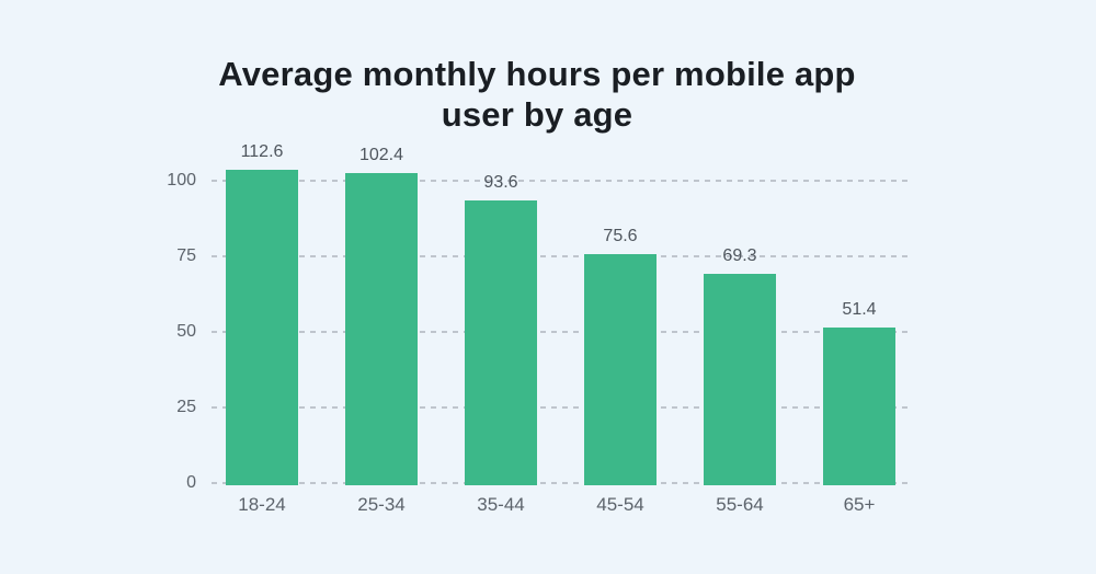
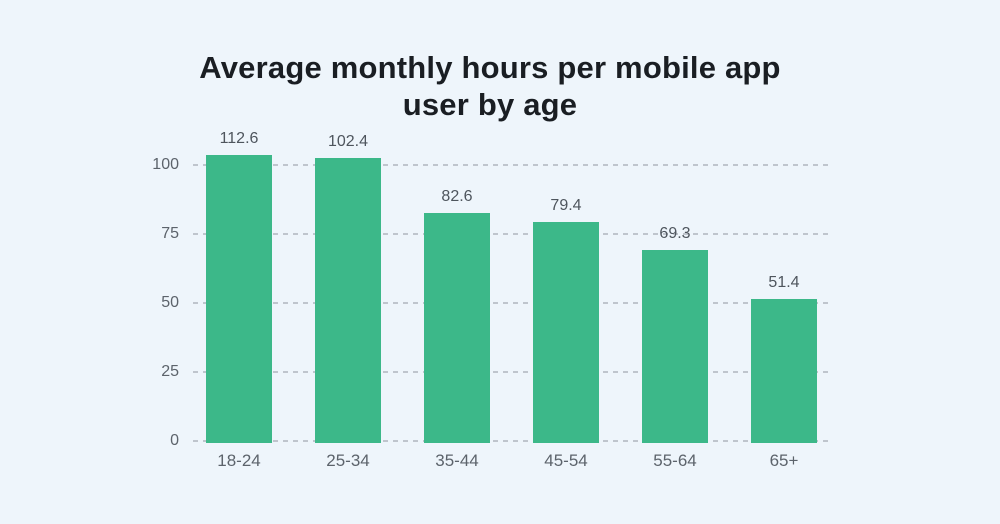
35-44: 93.6 -> 82.6
45-54: 75.6 -> 79.4
